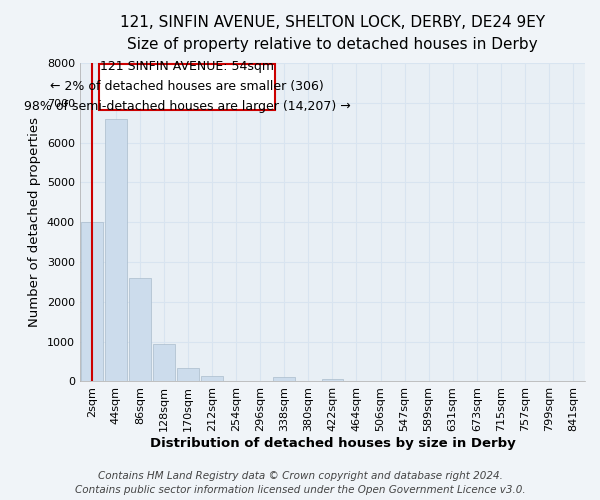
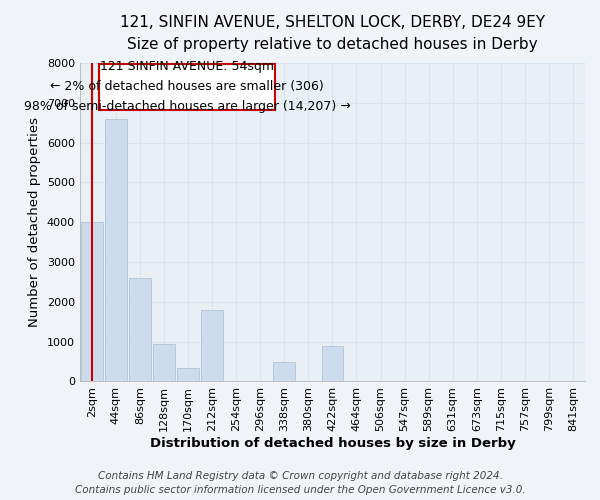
212sqm: 130 -> 1800
338sqm: 100 -> 500
422sqm: 50 -> 900
